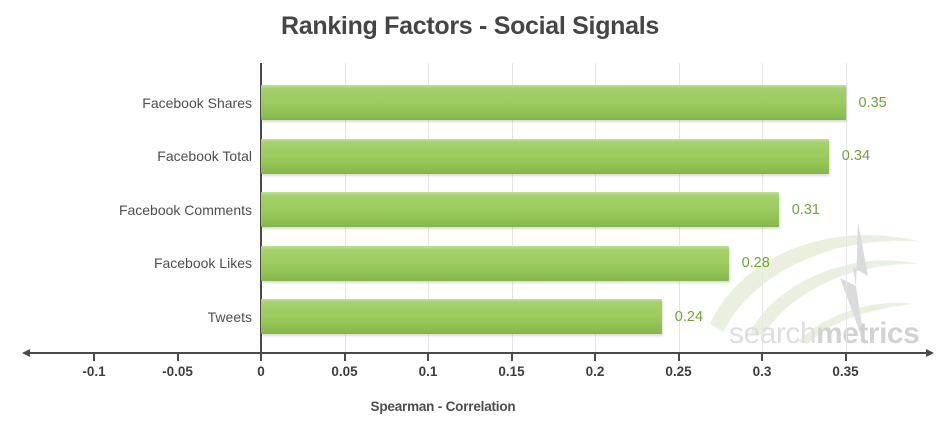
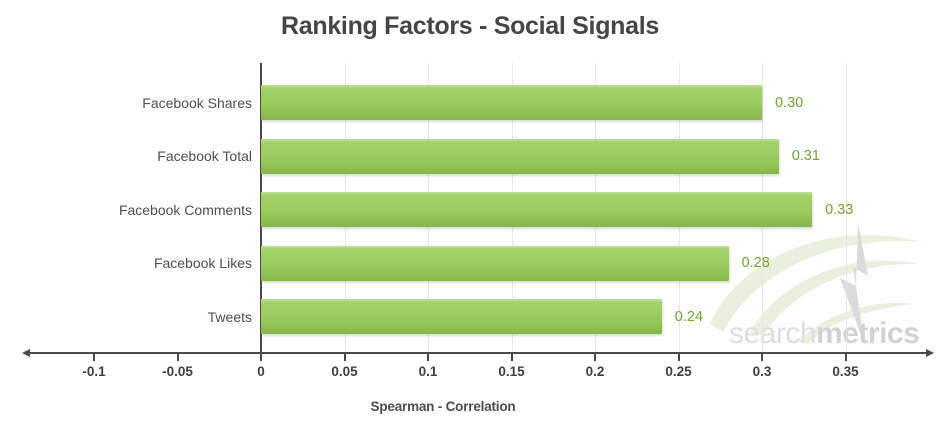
Facebook Shares: 0.35 -> 0.30
Facebook Total: 0.34 -> 0.31
Facebook Comments: 0.31 -> 0.33
